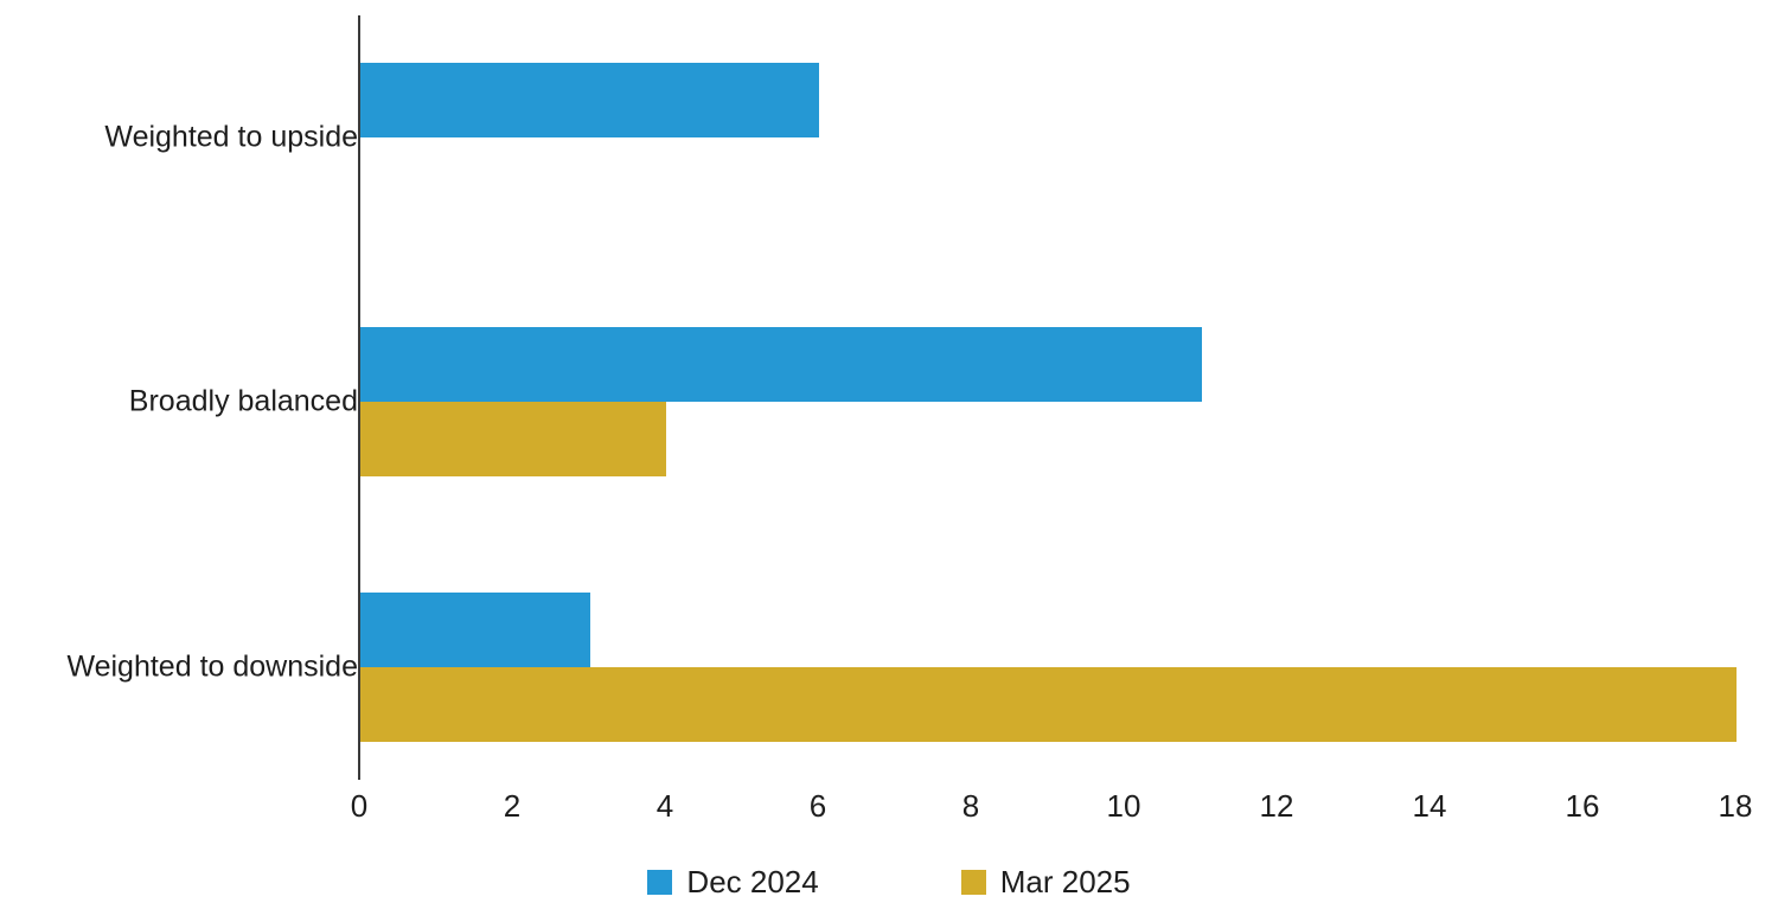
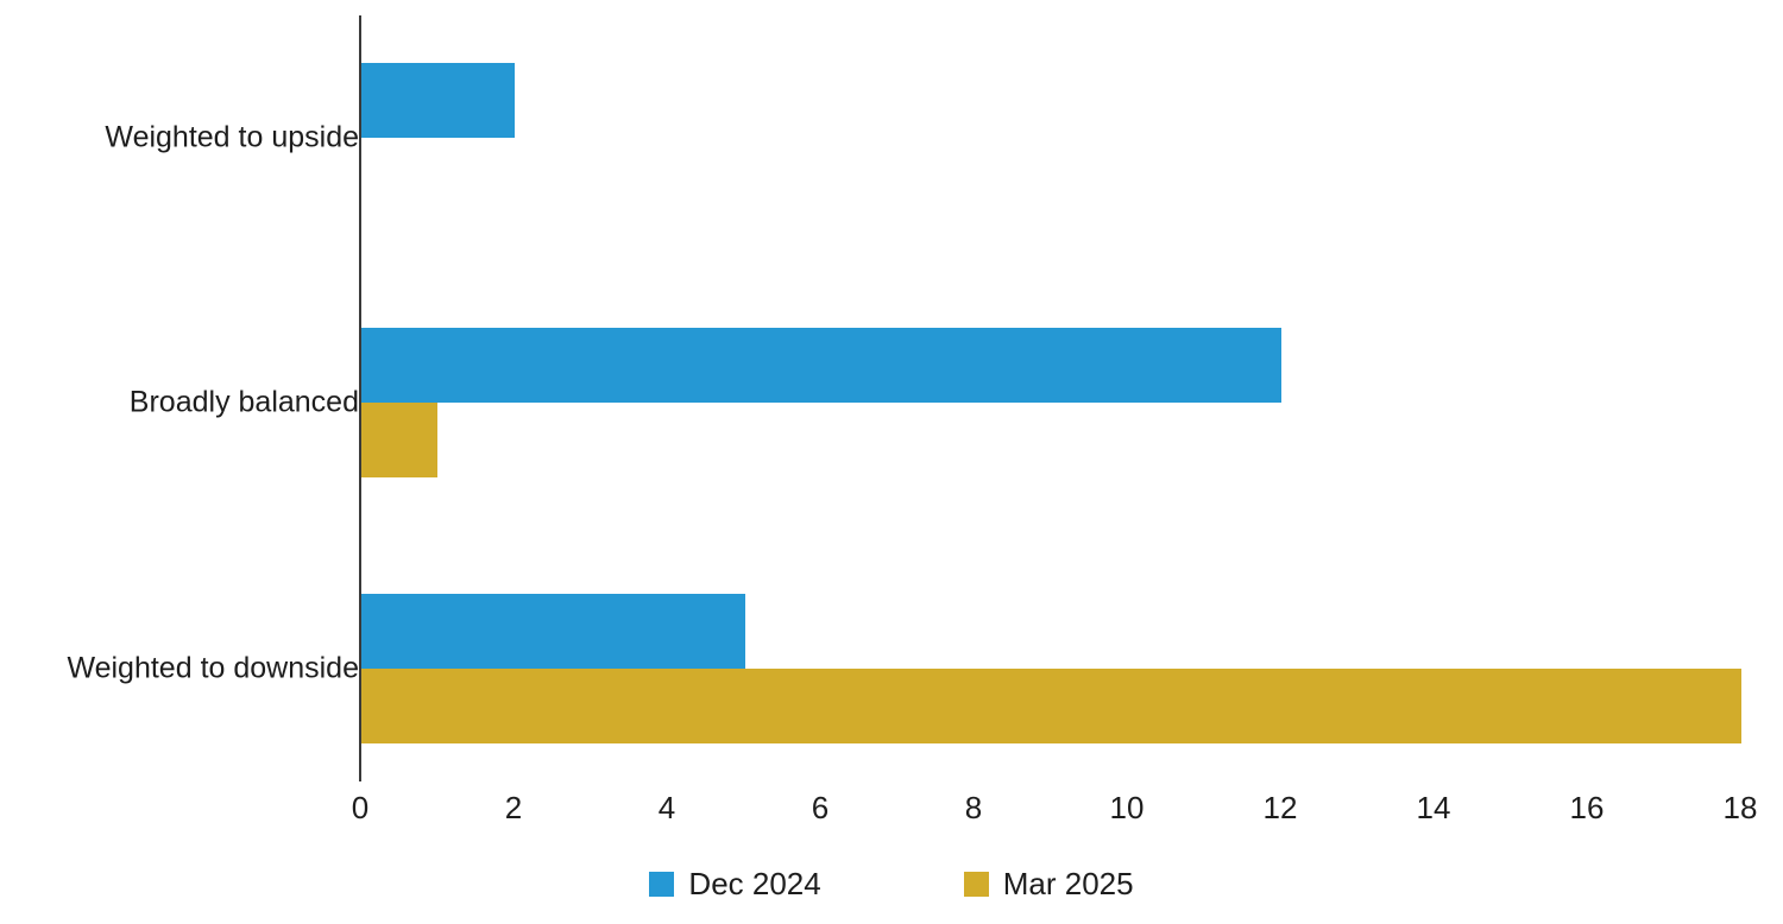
Dec 2024/Weighted to upside: 6 -> 2
Dec 2024/Broadly balanced: 11 -> 12
Mar 2025/Broadly balanced: 4 -> 1
Dec 2024/Weighted to downside: 3 -> 5
